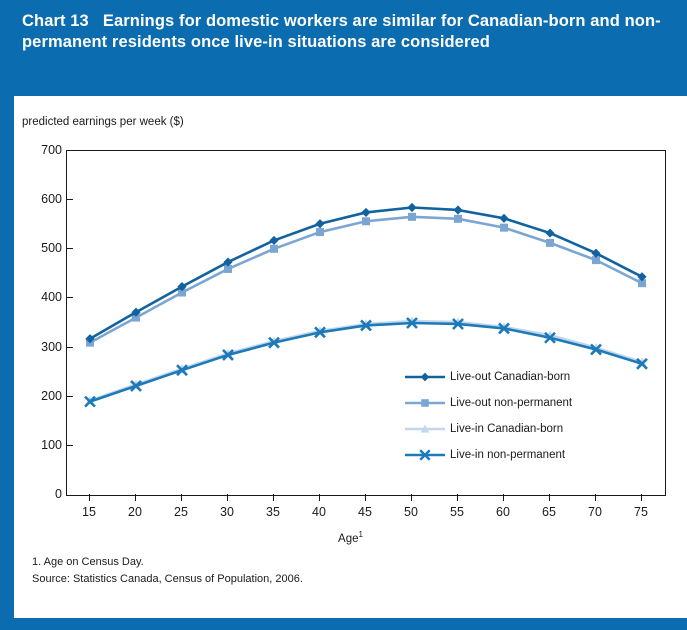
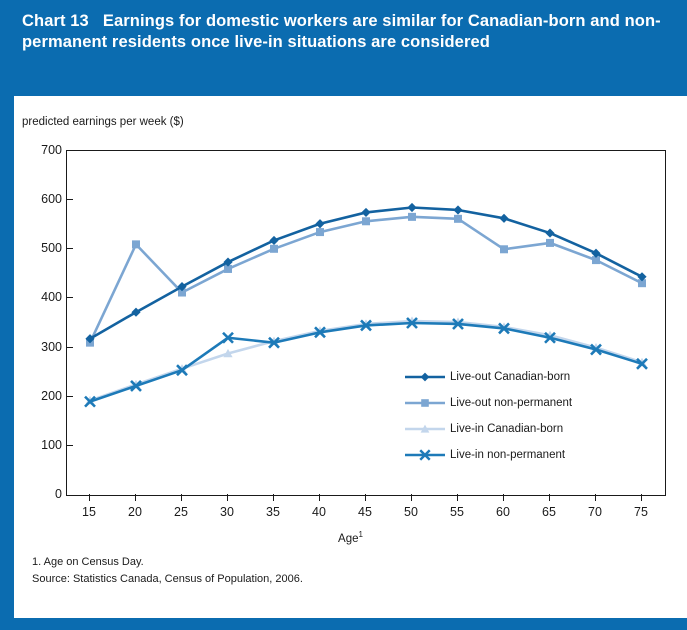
Live-out non-permanent/20: 360 -> 510
Live-in non-permanent/30: 280 -> 320
Live-out non-permanent/60: 540 -> 500
